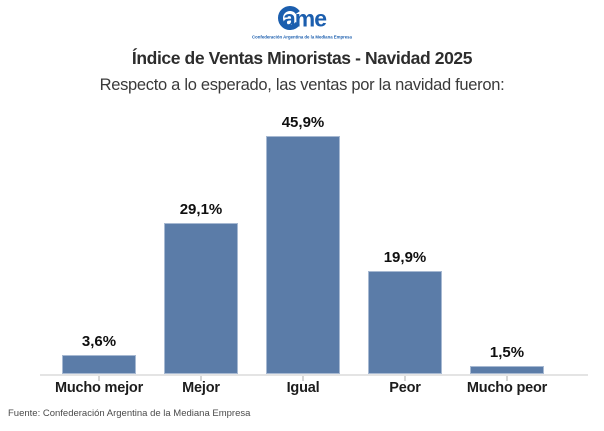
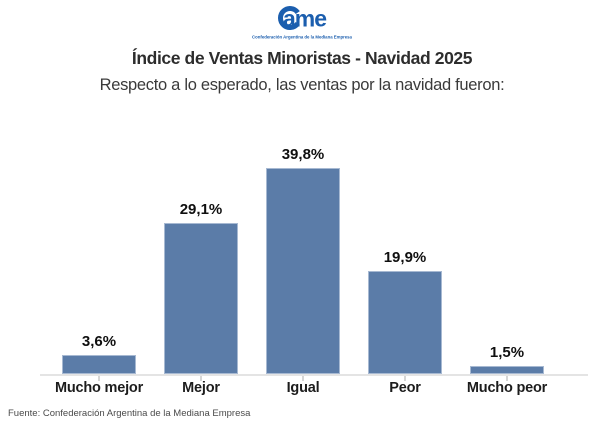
Igual: 45,9% -> 39,8%
